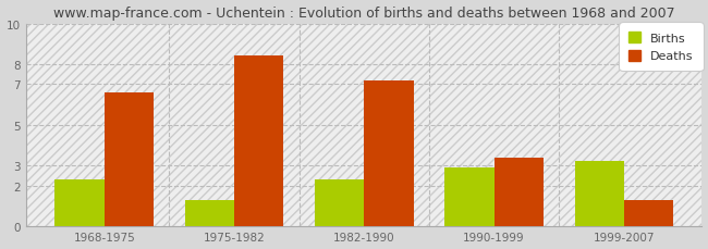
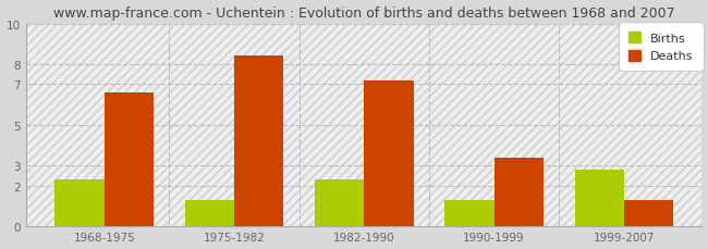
Births/1990-1999: 2.9 -> 1.3
Births/1999-2007: 3.2 -> 2.8
